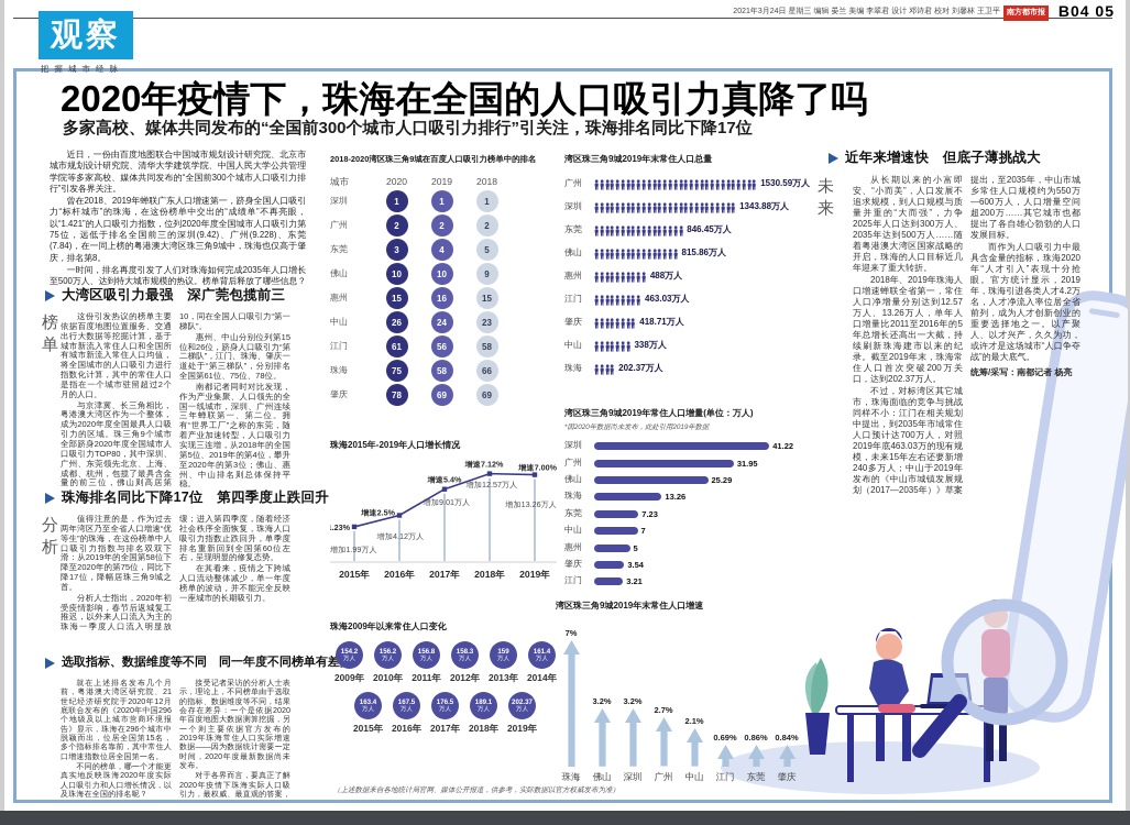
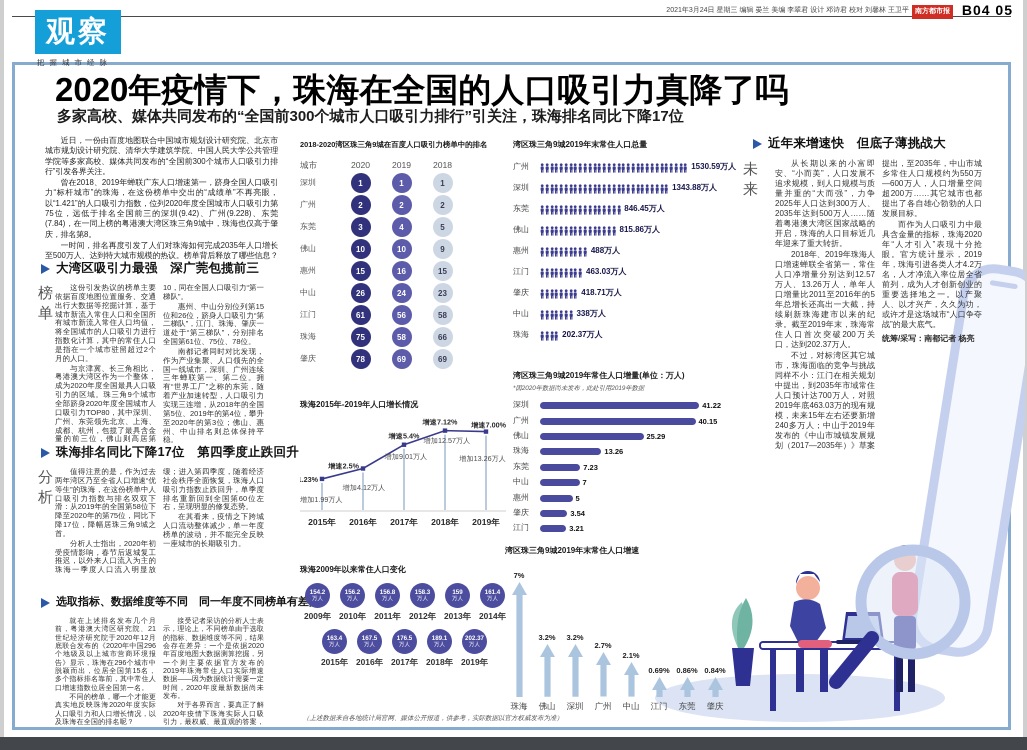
湾区珠三角9城2019年常住人口增量(单位：万人)/广州: 31.95 -> 40.15
